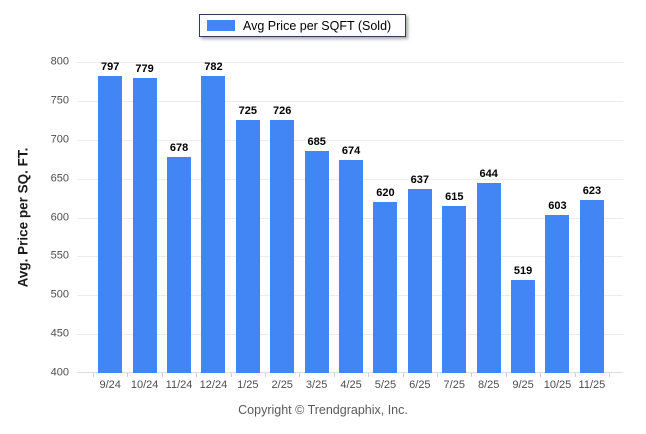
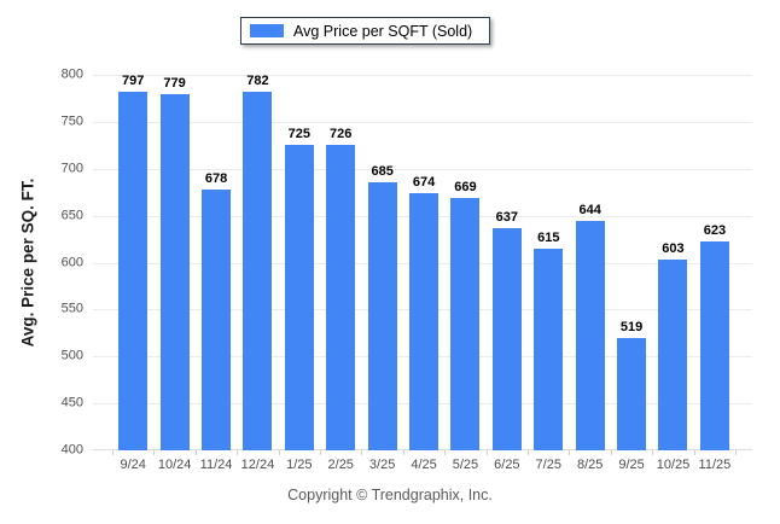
5/25: 620 -> 669
